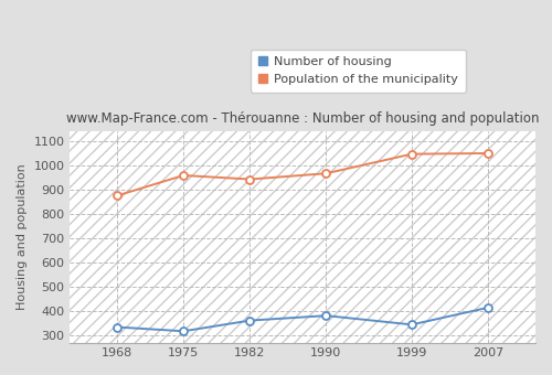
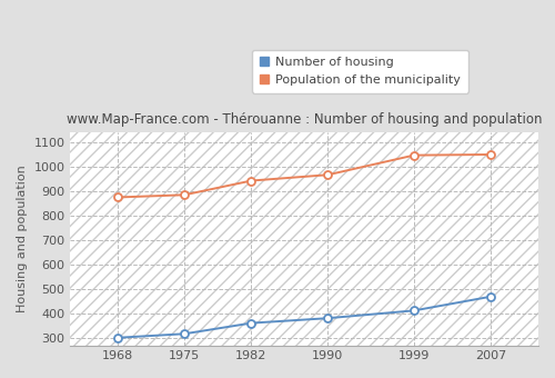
Number of housing/1968: 335 -> 302
Population of the municipality/1975: 960 -> 886
Number of housing/1999: 345 -> 413
Number of housing/2007: 415 -> 470
